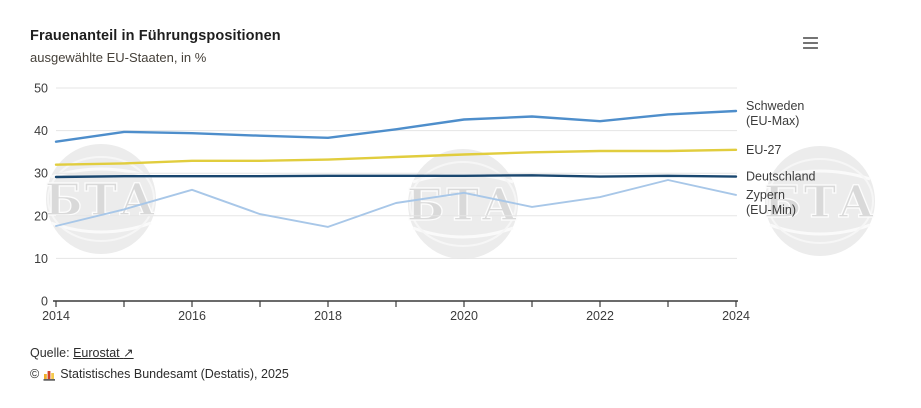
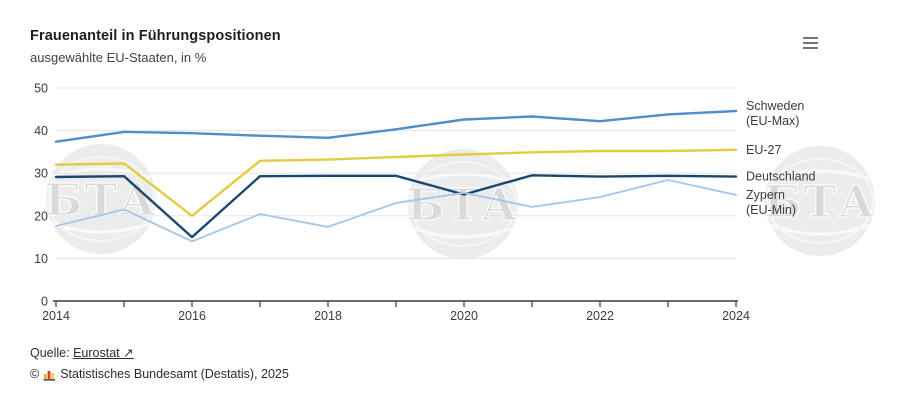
EU-27/2016: 33 -> 20
Deutschland/2016: 29 -> 15
Zypern/2016: 26 -> 14
Deutschland/2020: 29 -> 25
